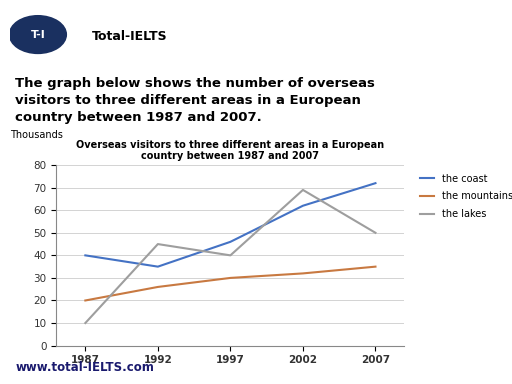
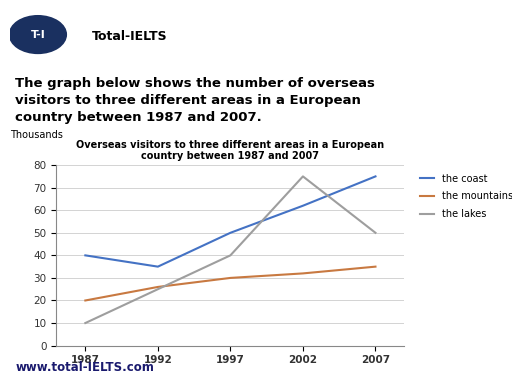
the lakes/1992: 45 -> 25
the coast/1997: 46 -> 50
the lakes/2002: 69 -> 75
the coast/2007: 72 -> 75
